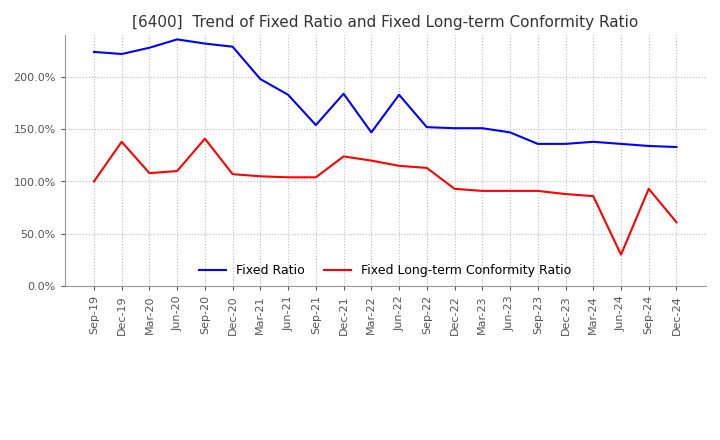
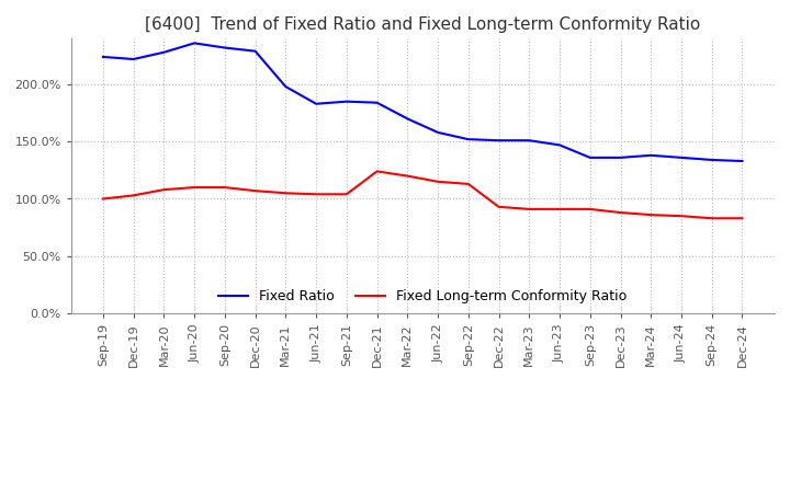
Fixed Long-term Conformity Ratio/Dec-19: 138% -> 103%
Fixed Long-term Conformity Ratio/Sep-20: 141% -> 110%
Fixed Ratio/Sep-21: 154% -> 185%
Fixed Ratio/Mar-22: 147% -> 170%
Fixed Ratio/Jun-22: 183% -> 158%
Fixed Long-term Conformity Ratio/Jun-24: 30% -> 85%
Fixed Long-term Conformity Ratio/Sep-24: 93% -> 83%
Fixed Long-term Conformity Ratio/Dec-24: 61% -> 83%
